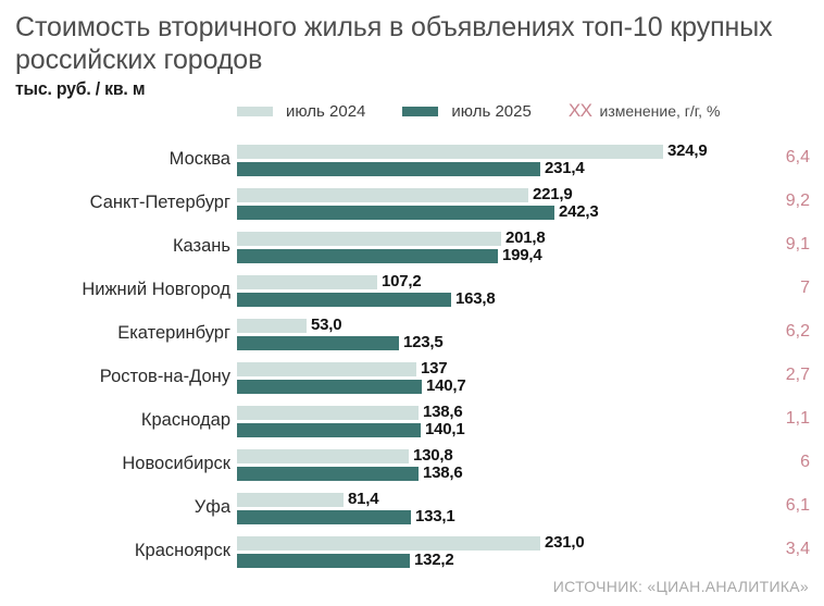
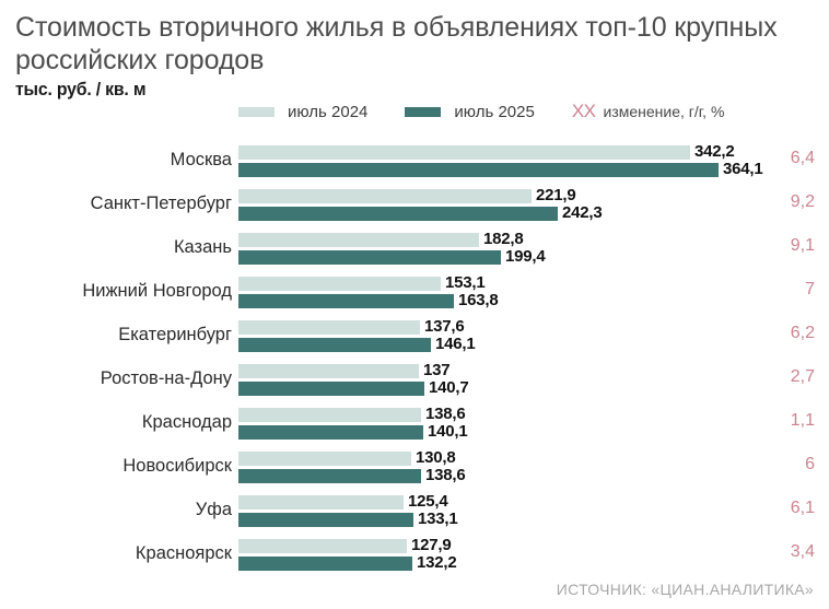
июль 2024/Москва: 324,9 -> 342,2
июль 2025/Москва: 231,4 -> 364,1
июль 2024/Казань: 201,8 -> 182,8
июль 2024/Нижний Новгород: 107,2 -> 153,1
июль 2024/Екатеринбург: 53,0 -> 137,6
июль 2025/Екатеринбург: 123,5 -> 146,1
июль 2024/Уфа: 81,4 -> 125,4
июль 2024/Красноярск: 231,0 -> 127,9
